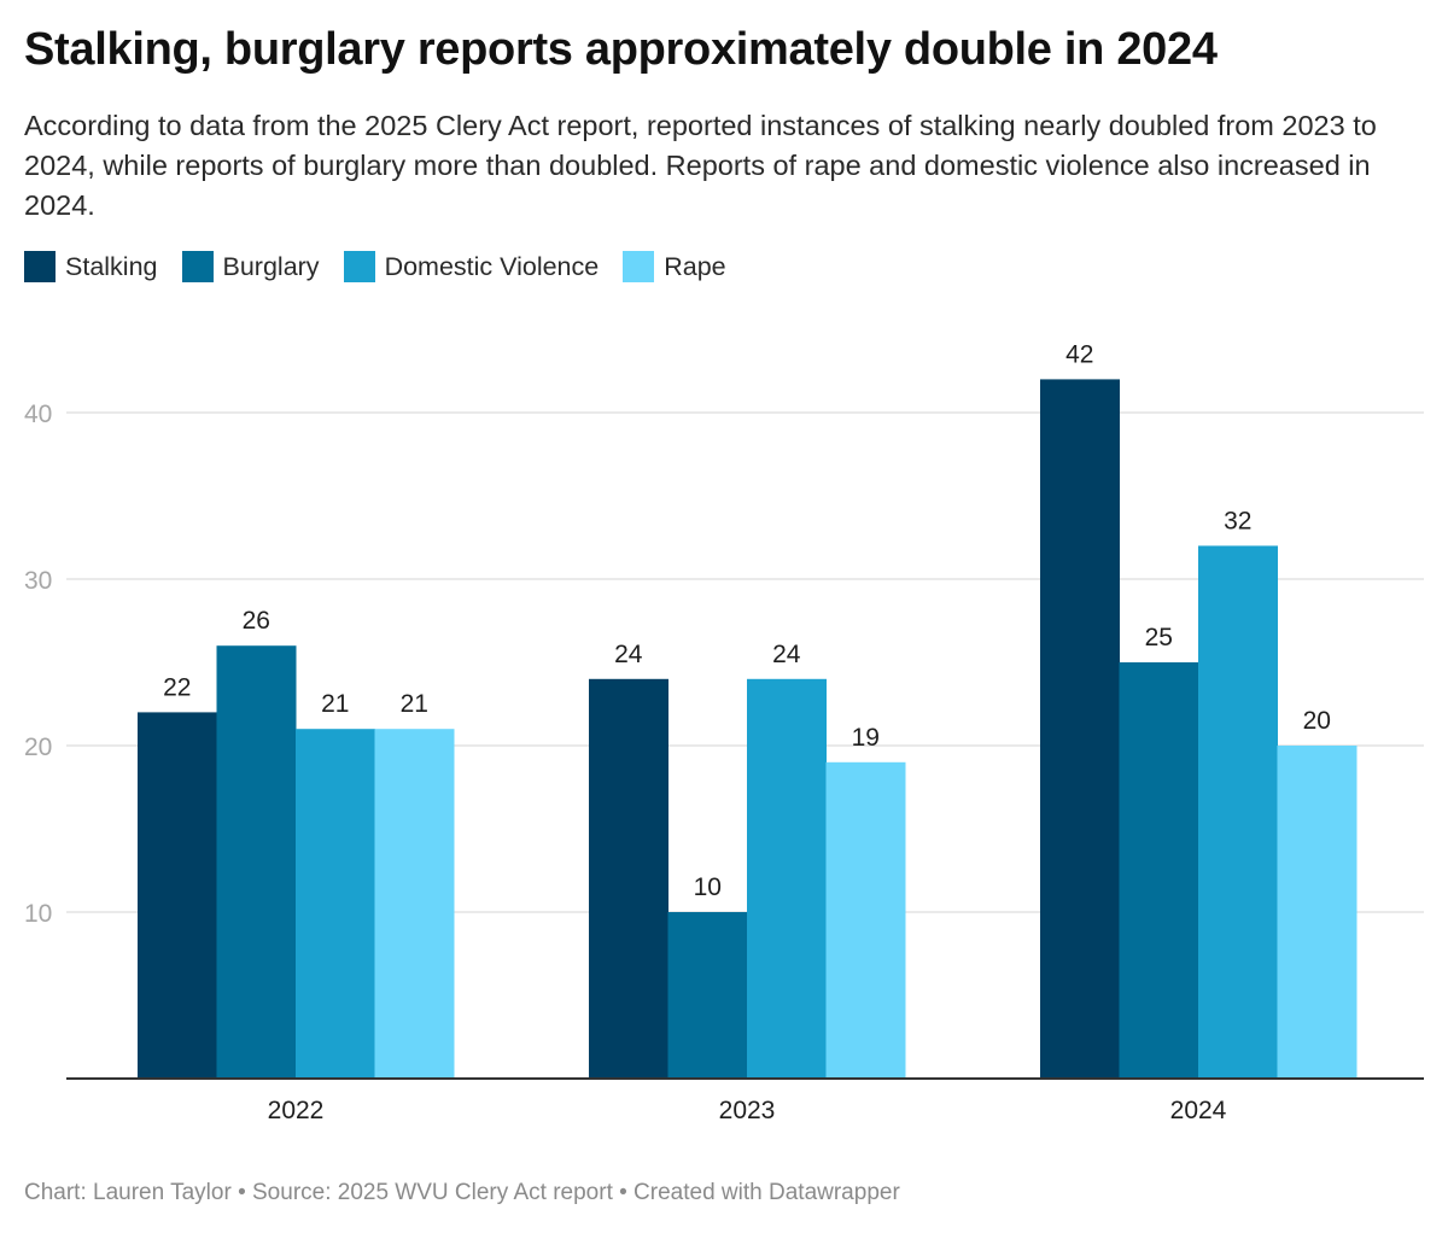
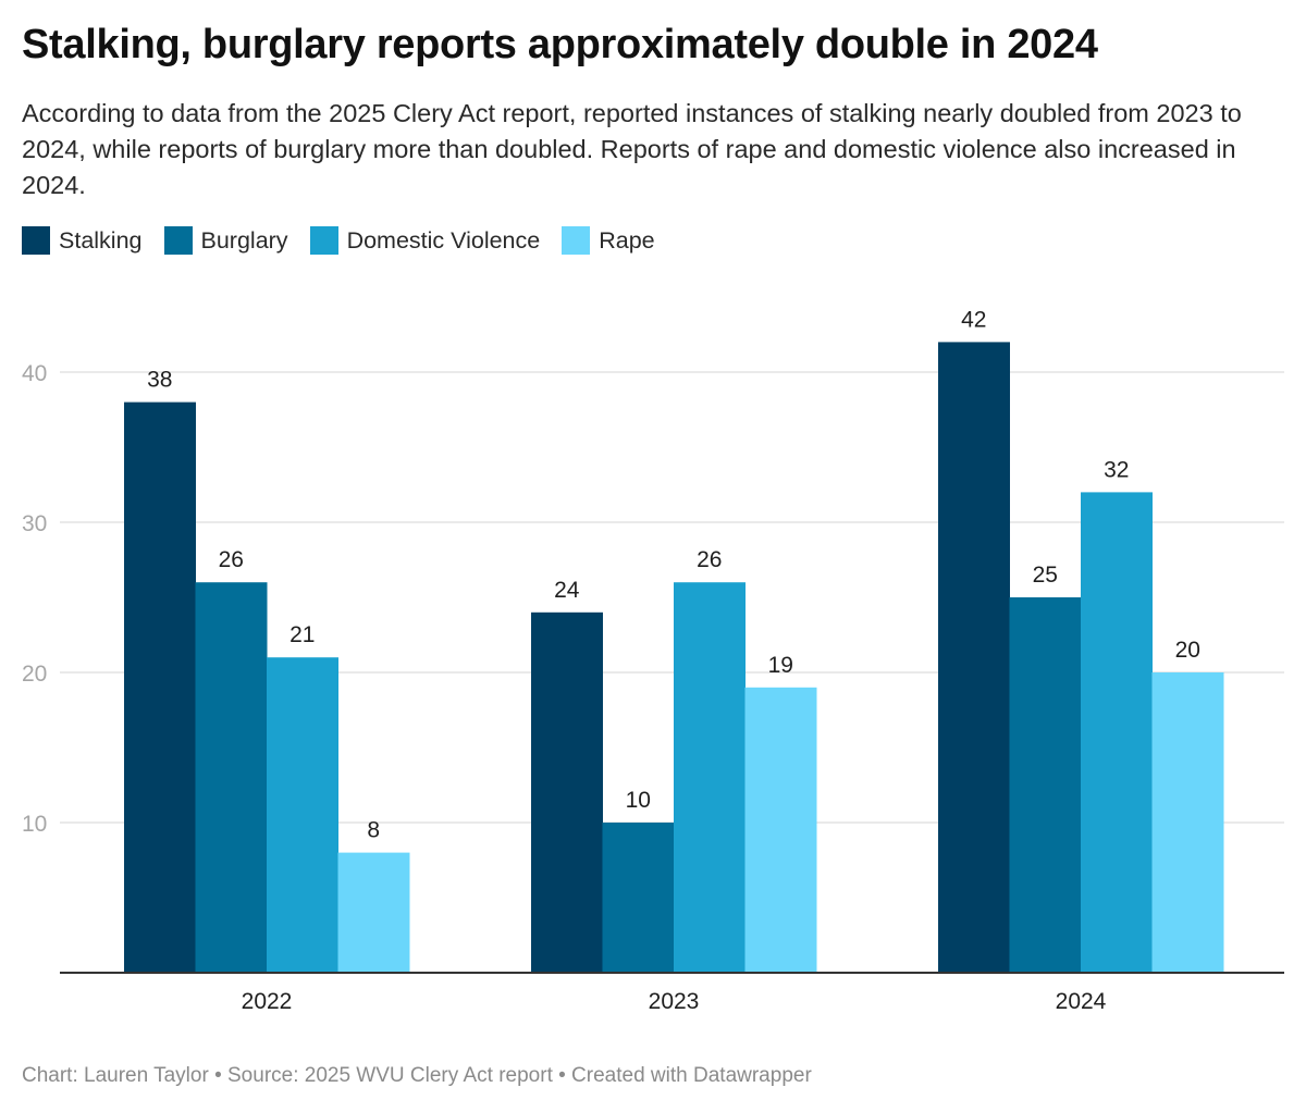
Stalking/2022: 22 -> 38
Rape/2022: 21 -> 8
Domestic Violence/2023: 24 -> 26
